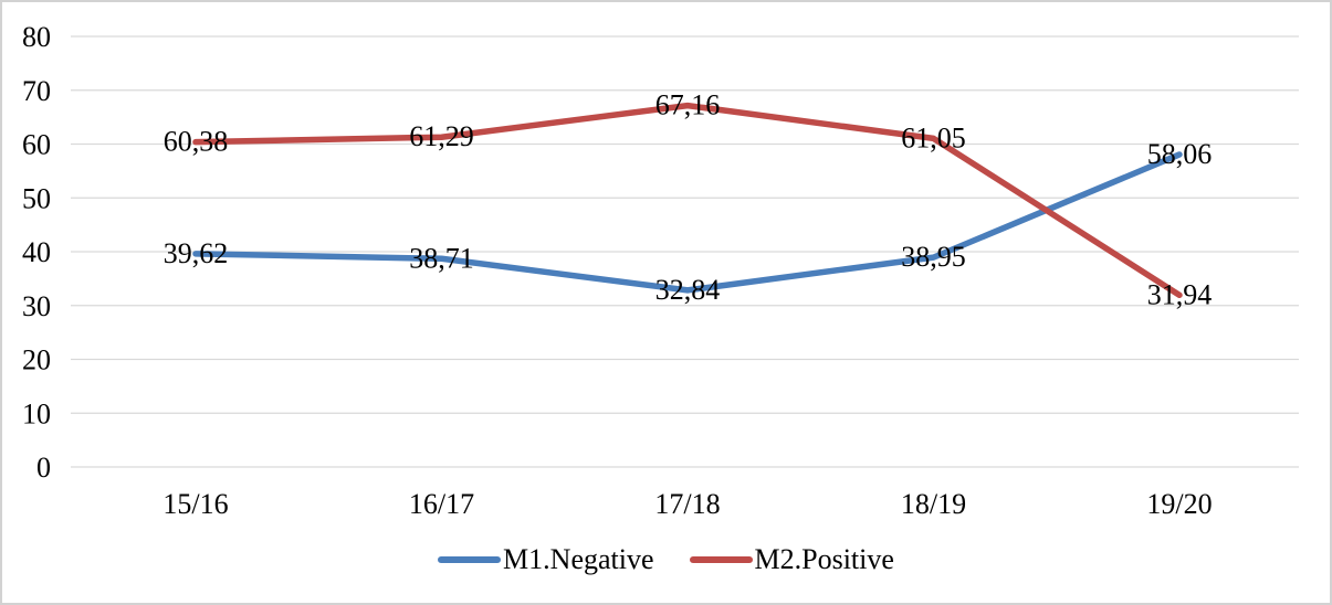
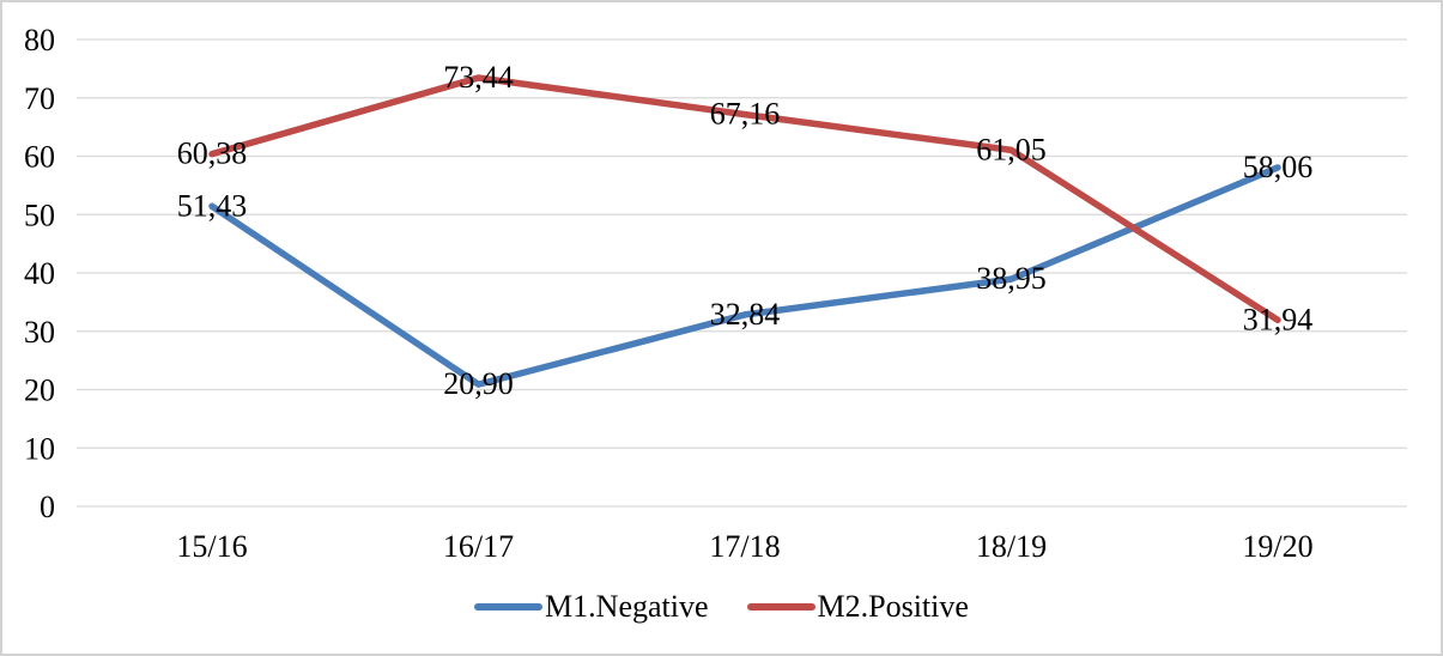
M1.Negative/15/16: 39,62 -> 51,43
M1.Negative/16/17: 38,71 -> 20,90
M2.Positive/16/17: 61,29 -> 73,44
